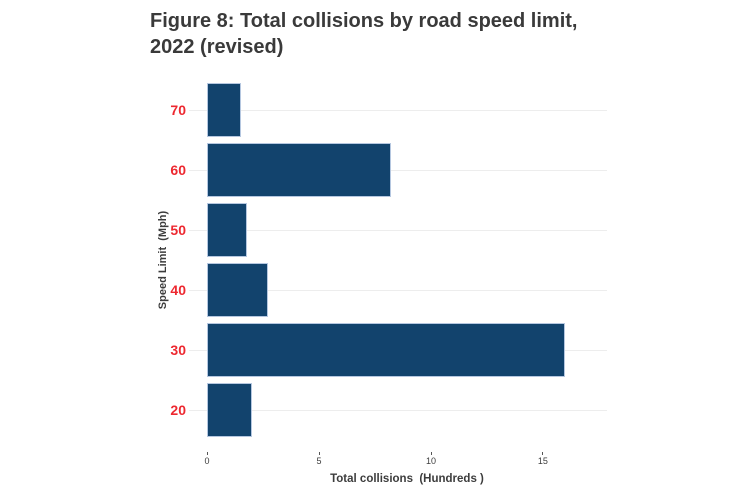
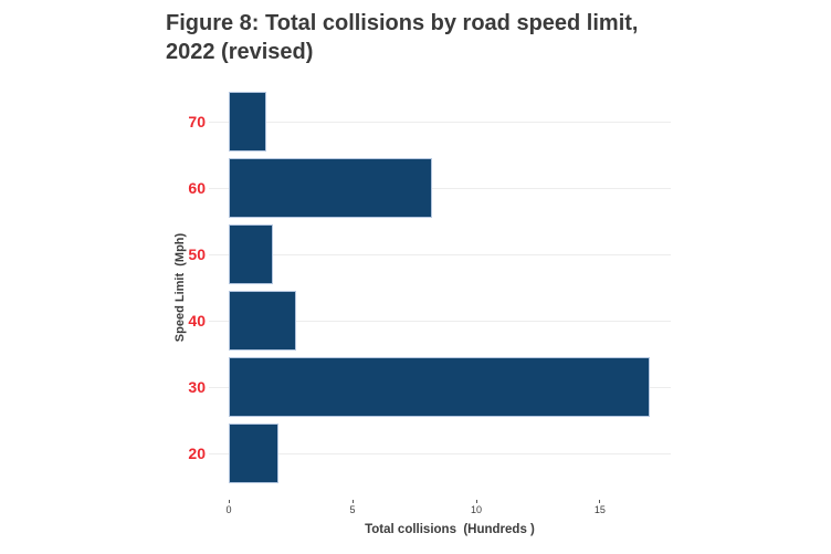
30: 16.0 -> 17.0
